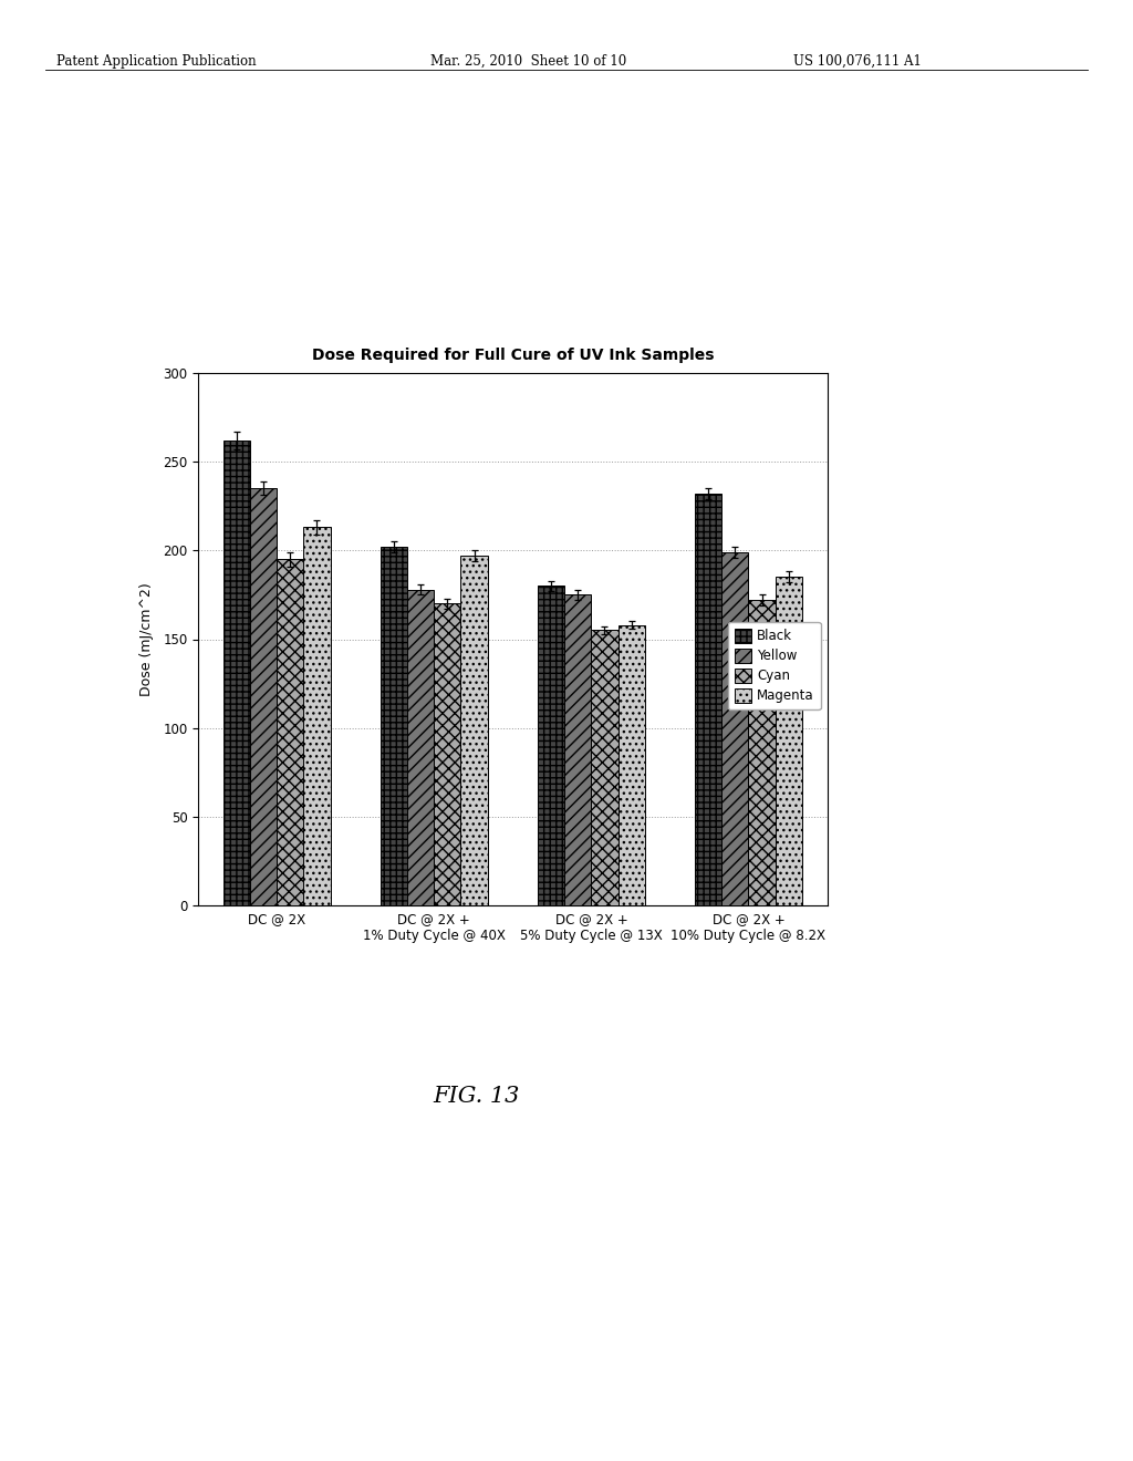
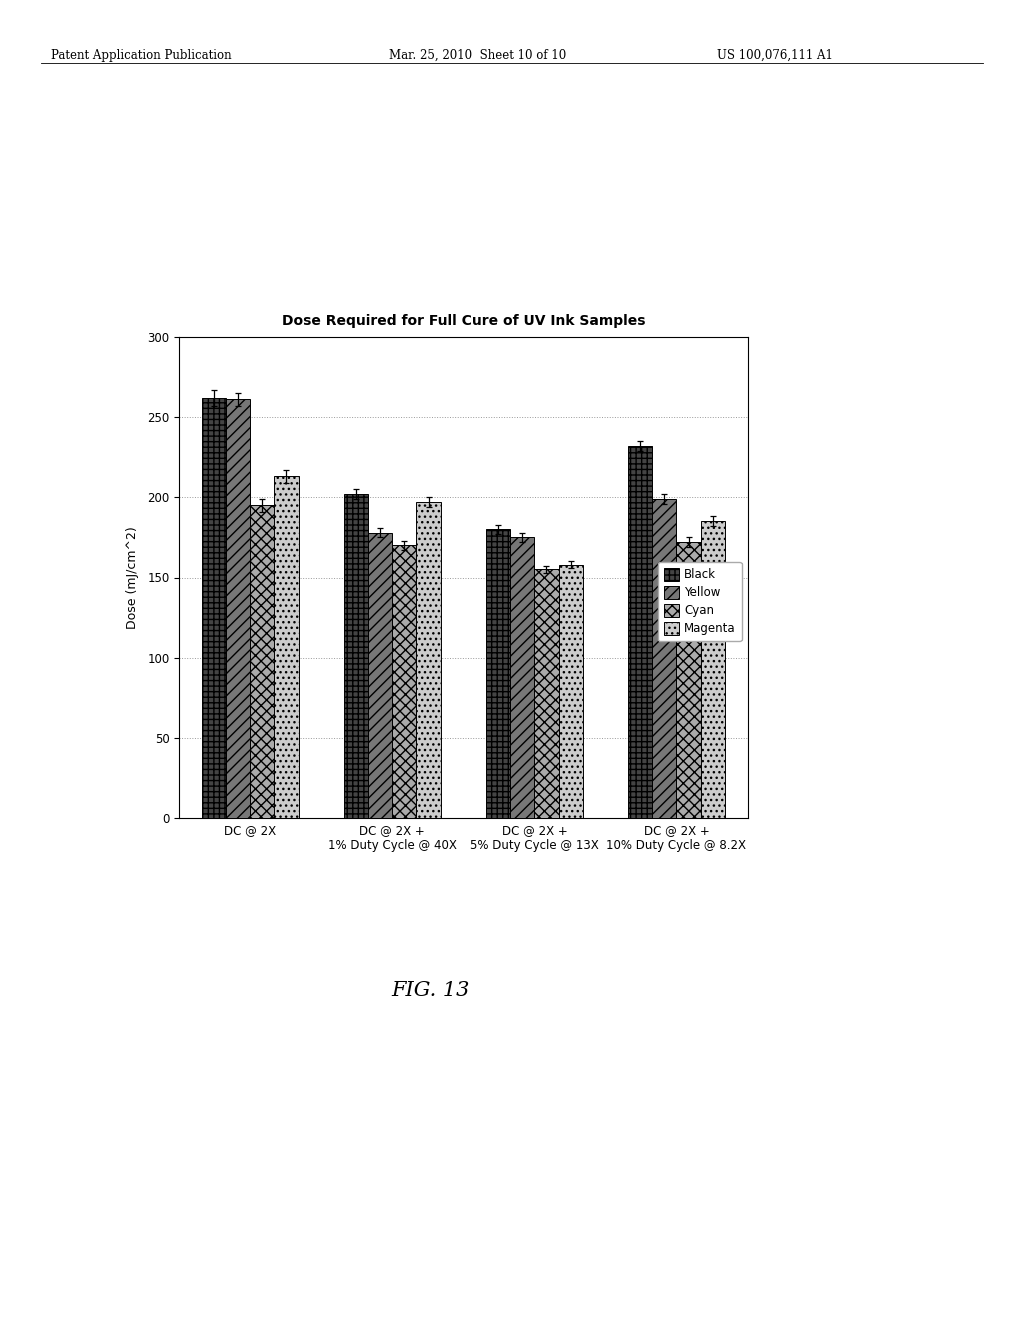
Yellow/DC @ 2X: 235 -> 261
